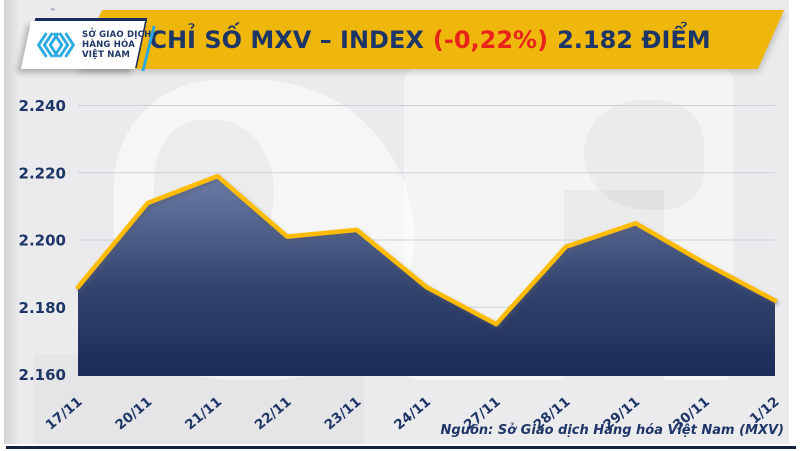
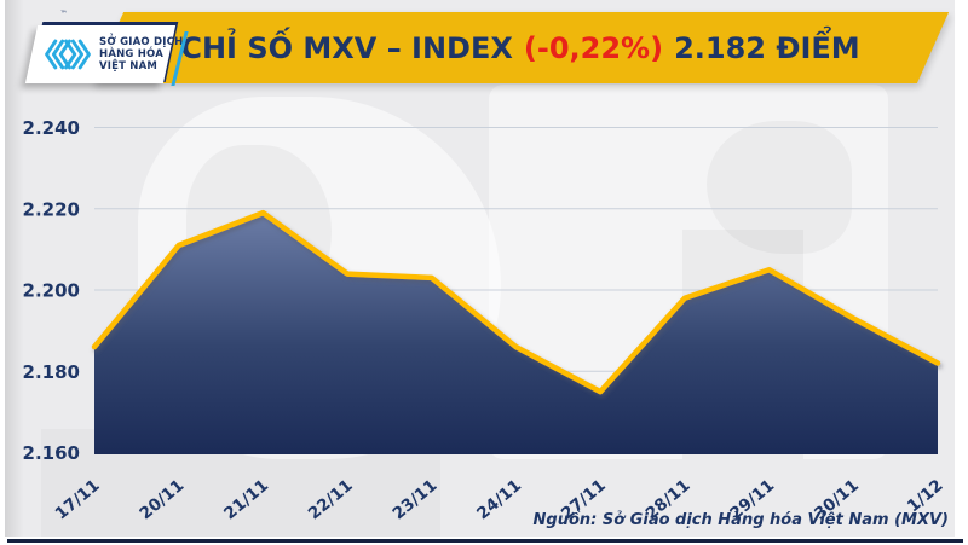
22/11: 2201 -> 2204
